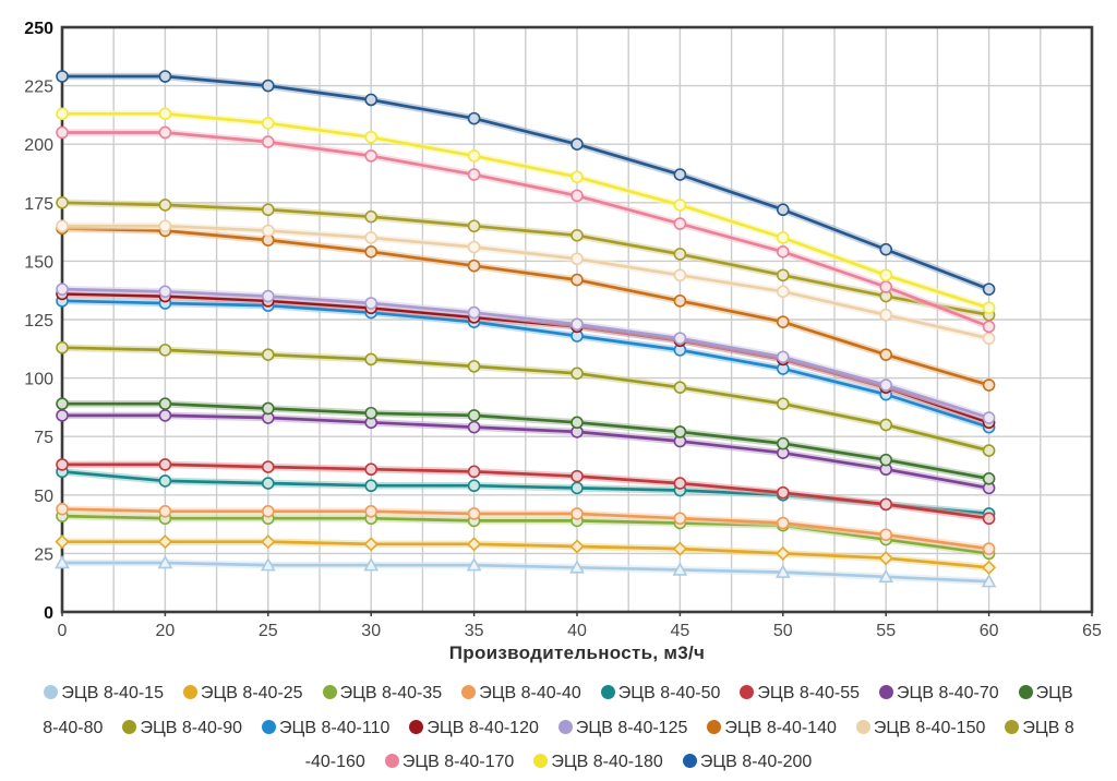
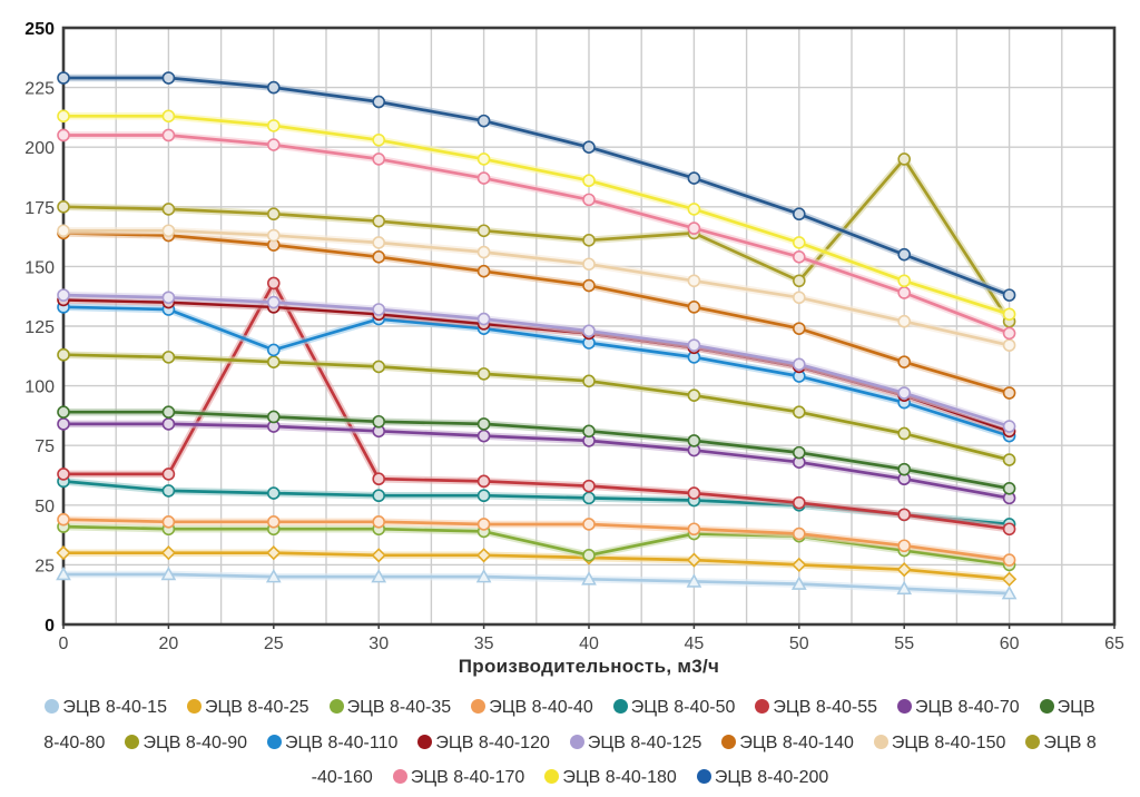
ЭЦВ 8-40-55/25: 62 -> 143
ЭЦВ 8-40-110/25: 131 -> 115
ЭЦВ 8-40-35/40: 39 -> 29
ЭЦВ 8-40-160/45: 153 -> 164
ЭЦВ 8-40-160/55: 135 -> 195
